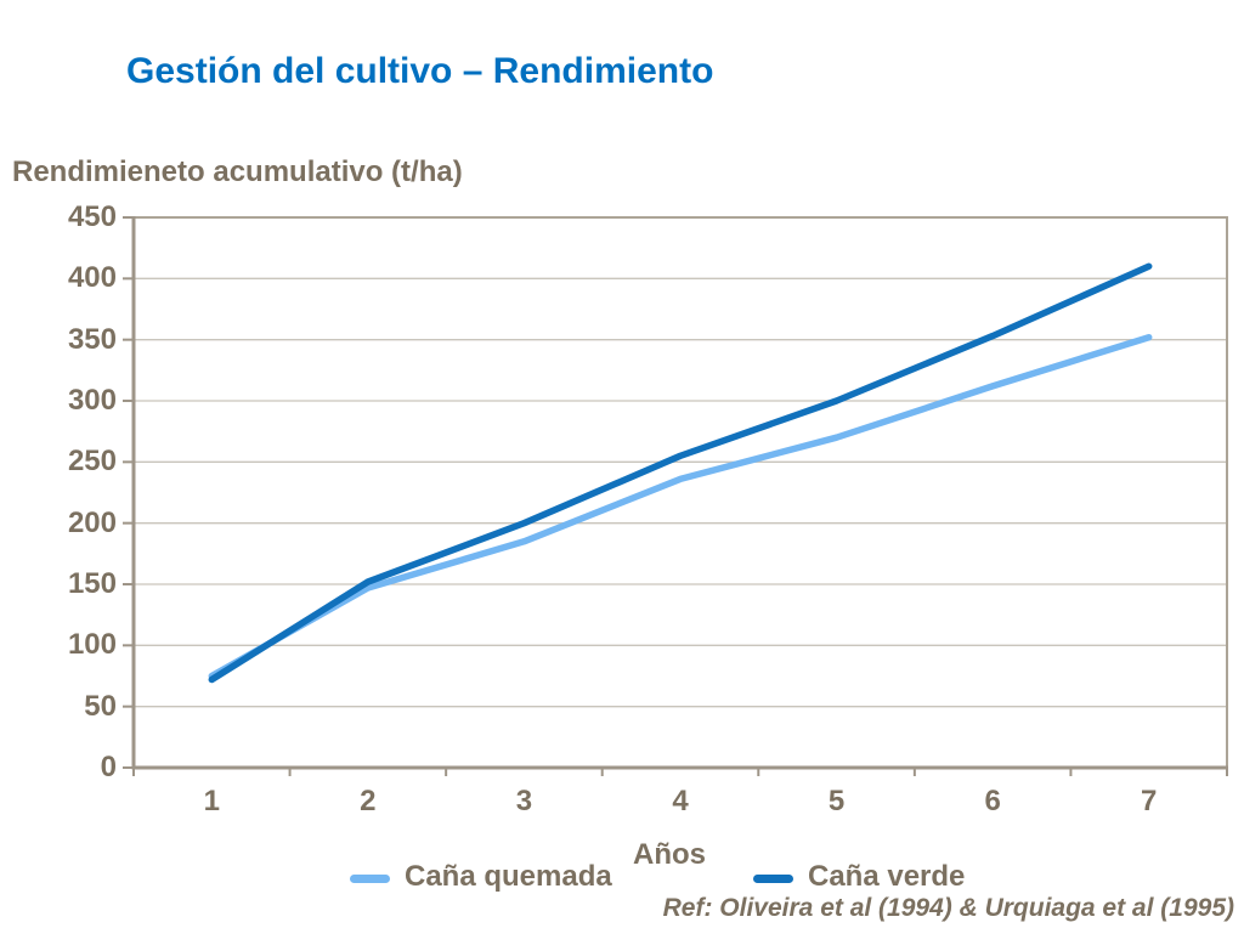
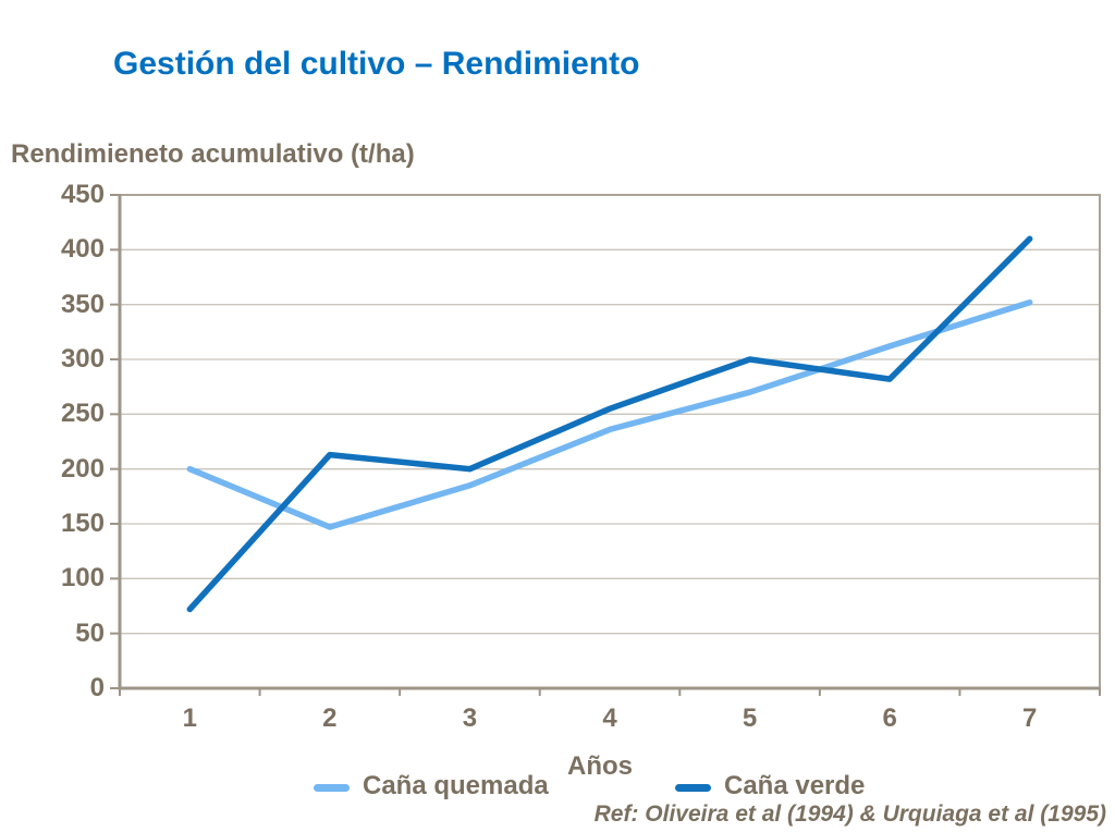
Caña quemada/1: 75 -> 200
Caña verde/2: 152 -> 213
Caña verde/6: 353 -> 282
